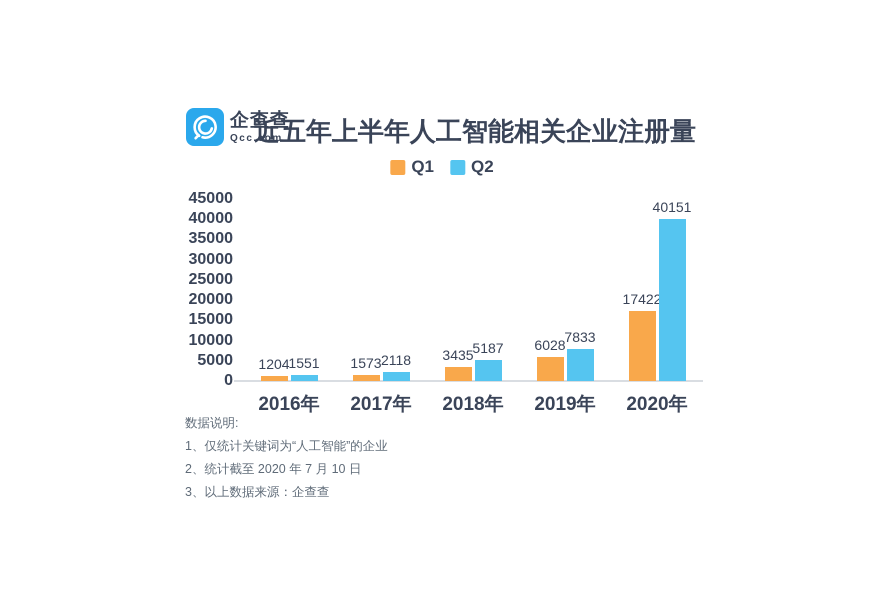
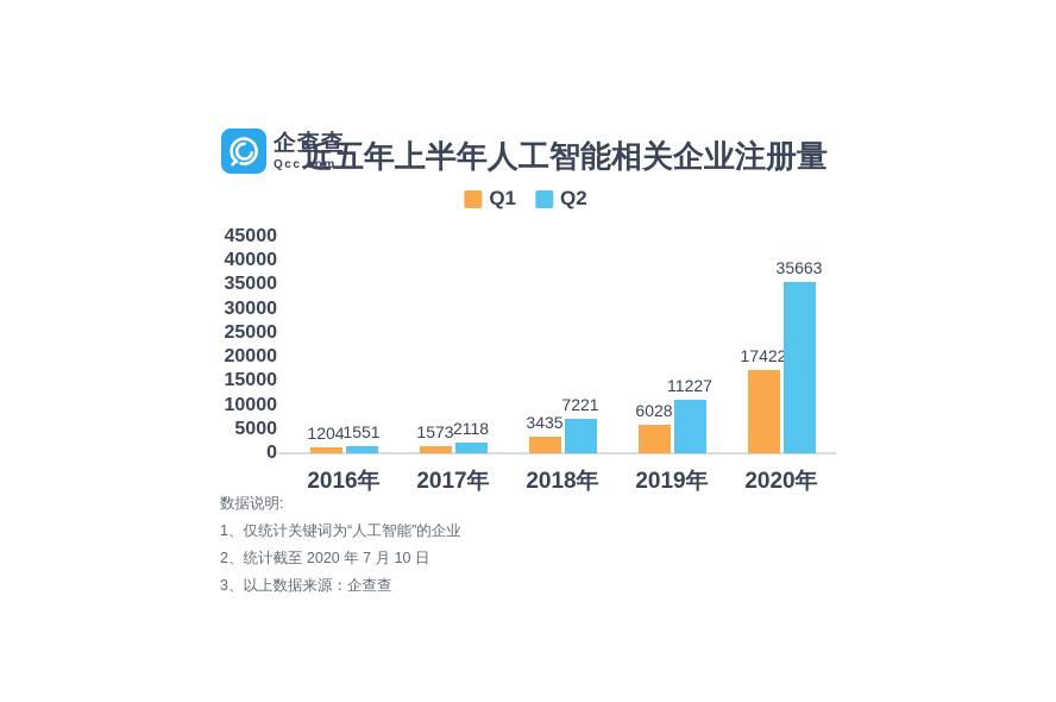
Q2/2018年: 5187 -> 7221
Q2/2019年: 7833 -> 11227
Q2/2020年: 40151 -> 35663
